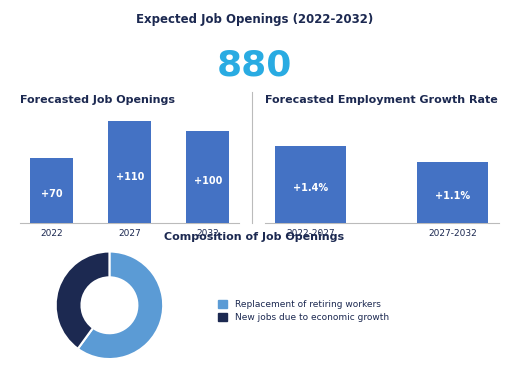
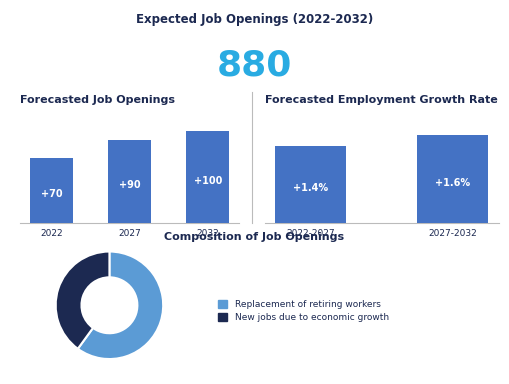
Forecasted Job Openings/2027: +110 -> +90
Forecasted Employment Growth Rate/2027-2032: +1.1% -> +1.6%
